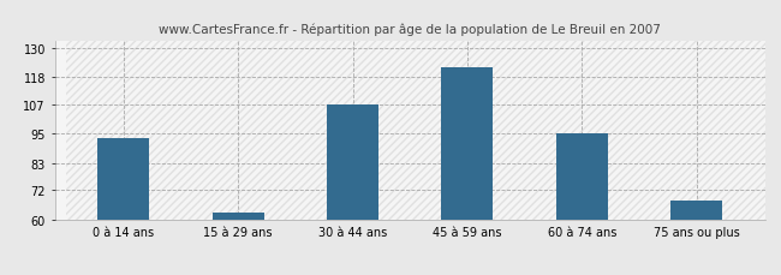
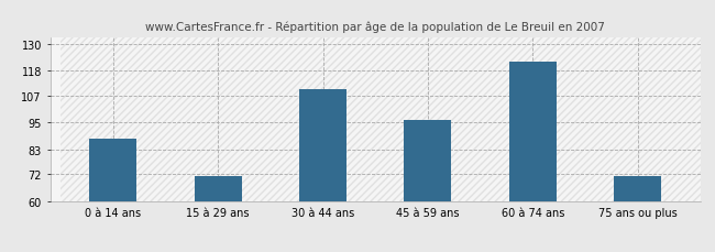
0 à 14 ans: 93 -> 88
15 à 29 ans: 63 -> 71
30 à 44 ans: 107 -> 110
45 à 59 ans: 122 -> 96
60 à 74 ans: 95 -> 122
75 ans ou plus: 68 -> 71
